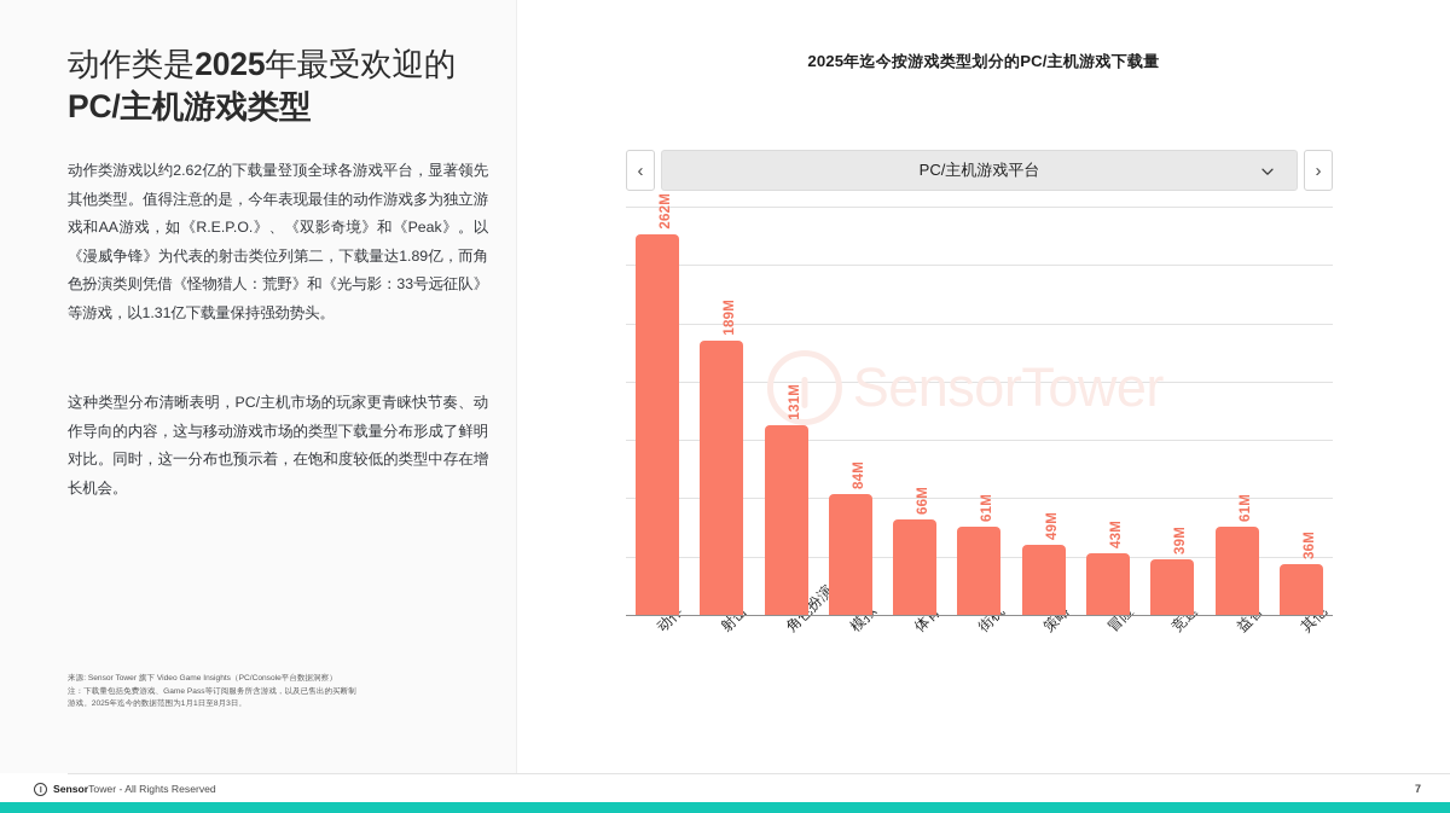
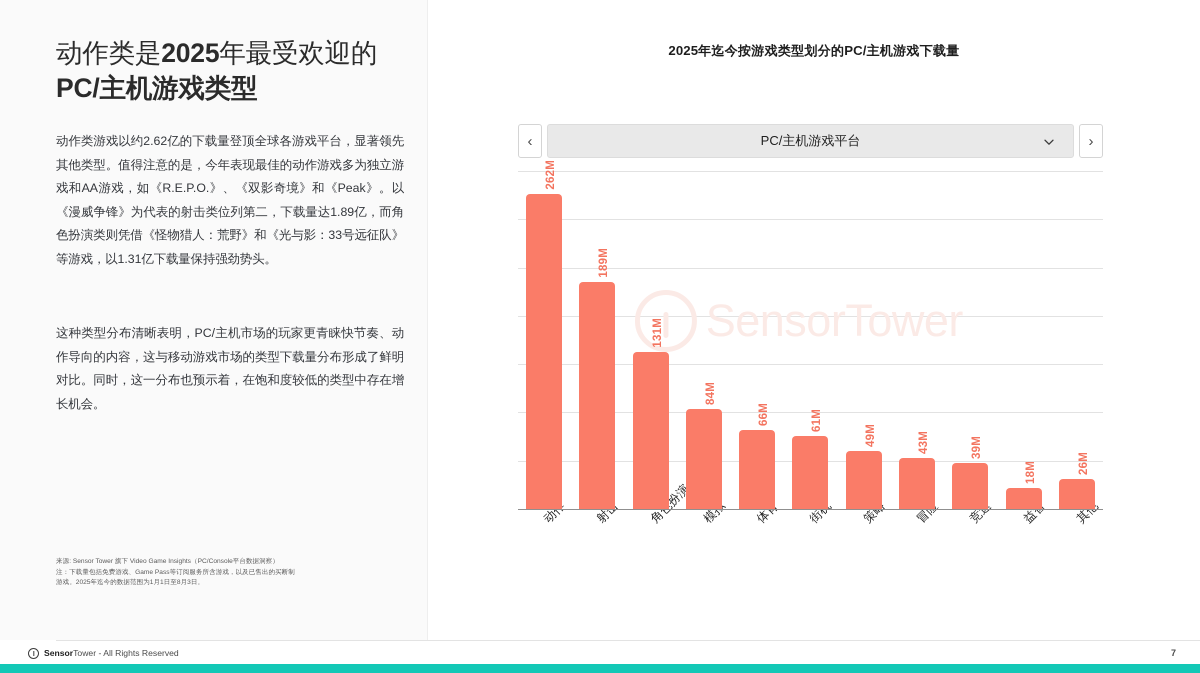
益智: 61M -> 18M
其他: 36M -> 26M
